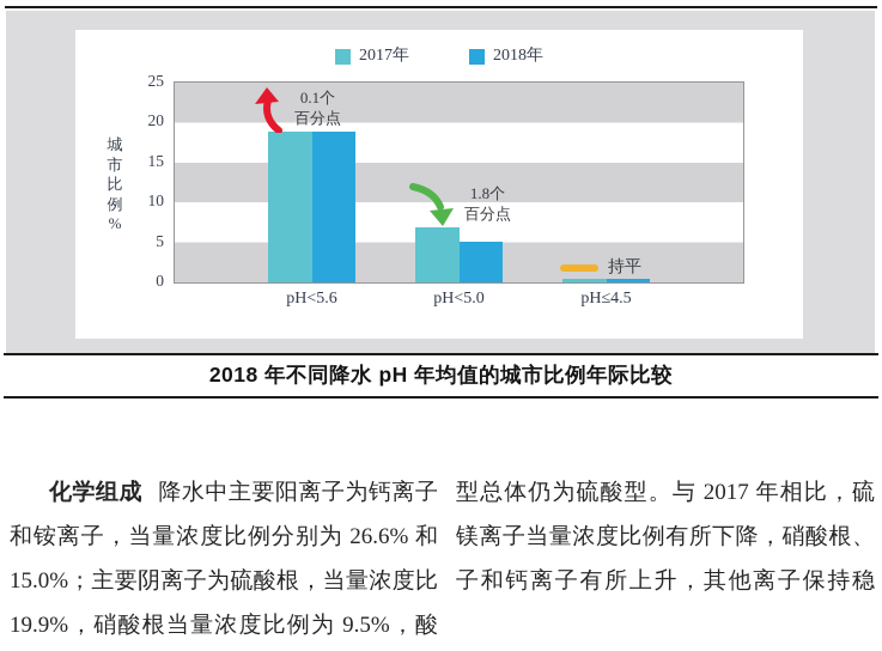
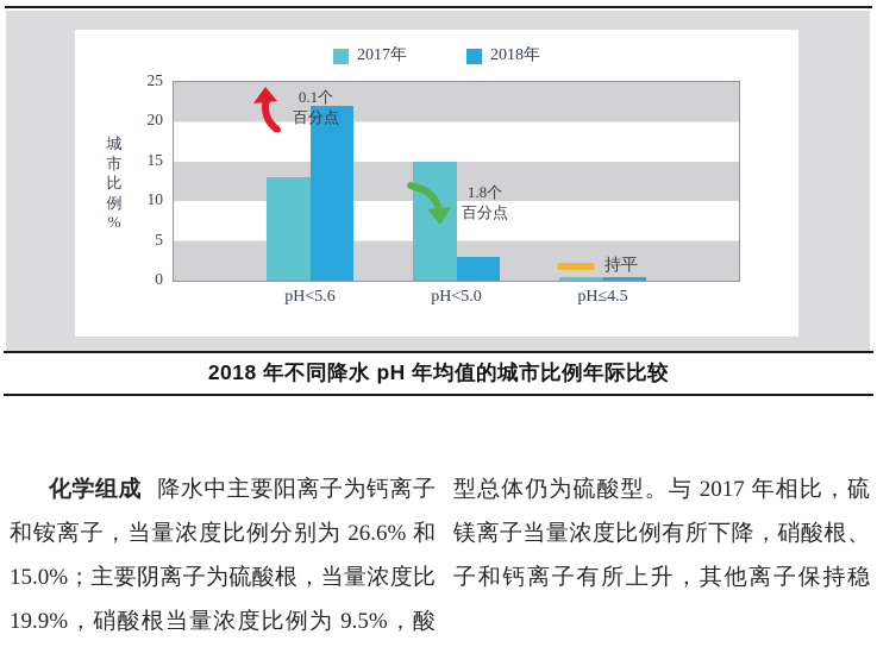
2017年/pH<5.6: 19 -> 13
2018年/pH<5.6: 19 -> 22
2017年/pH<5.0: 7 -> 15
2018年/pH<5.0: 5 -> 3
